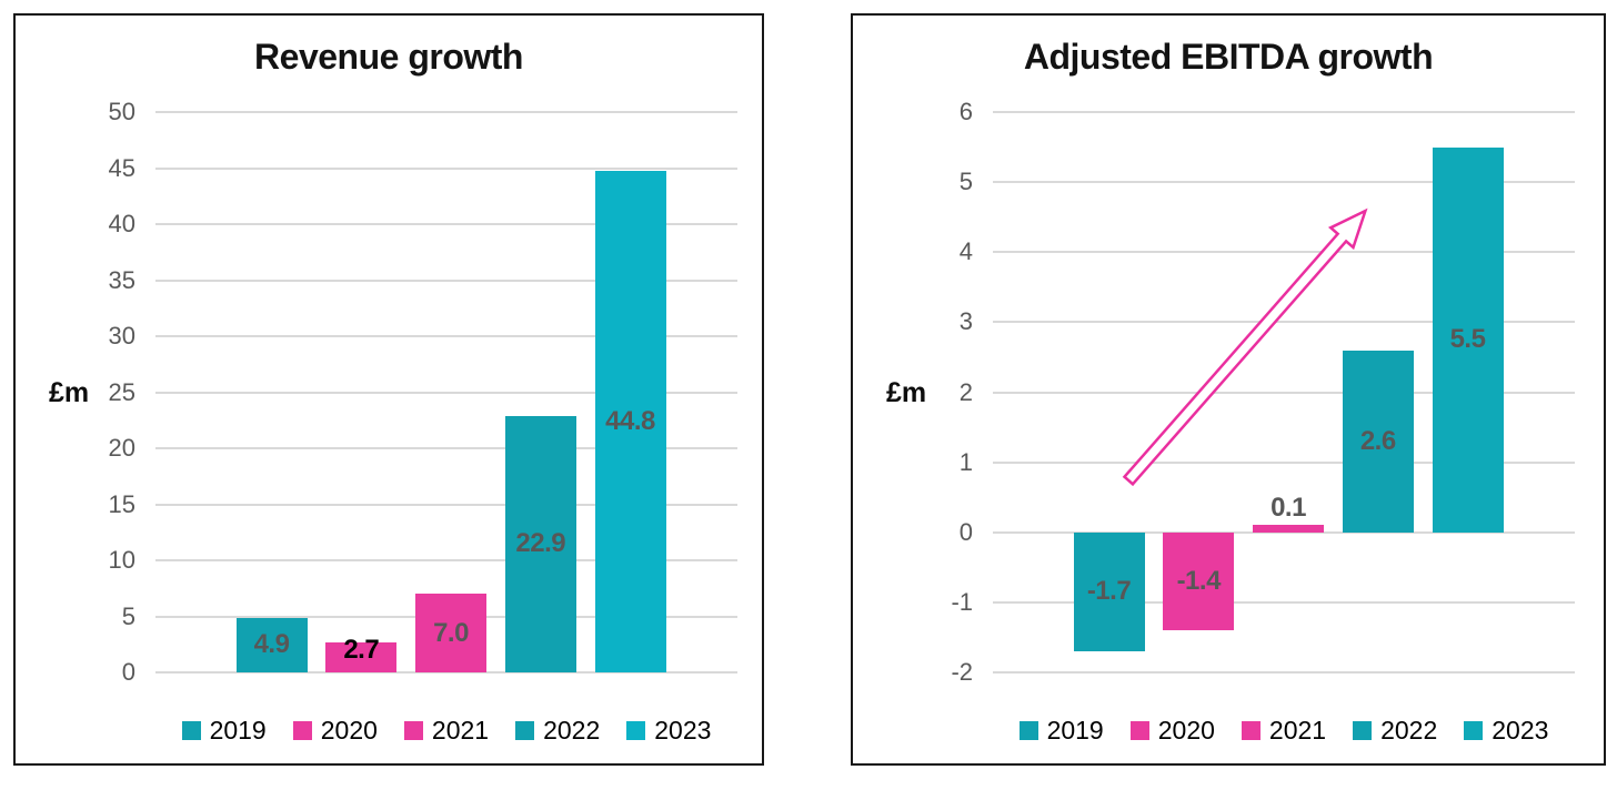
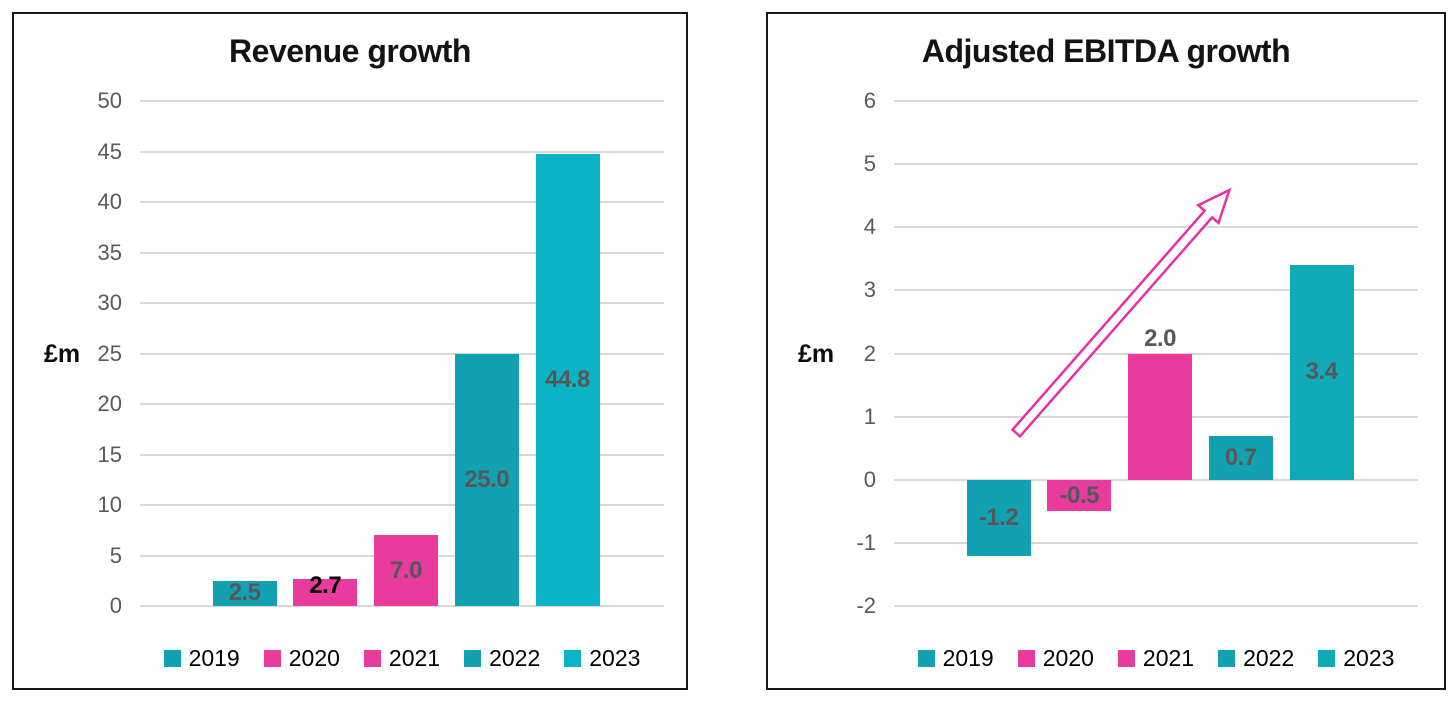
Revenue growth/2019: 4.9 -> 2.5
Revenue growth/2022: 22.9 -> 25.0
Adjusted EBITDA growth/2019: -1.7 -> -1.2
Adjusted EBITDA growth/2020: -1.4 -> -0.5
Adjusted EBITDA growth/2021: 0.1 -> 2.0
Adjusted EBITDA growth/2022: 2.6 -> 0.7
Adjusted EBITDA growth/2023: 5.5 -> 3.4
